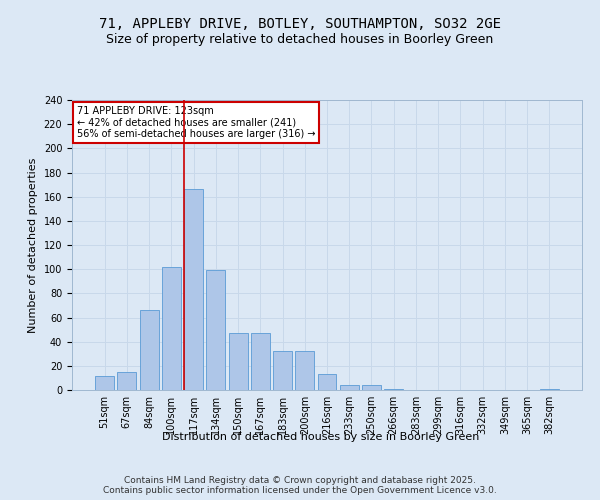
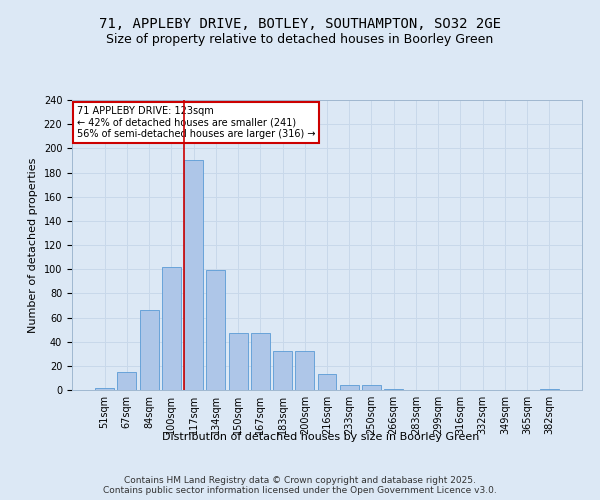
51sqm: 12 -> 2
117sqm: 166 -> 190
